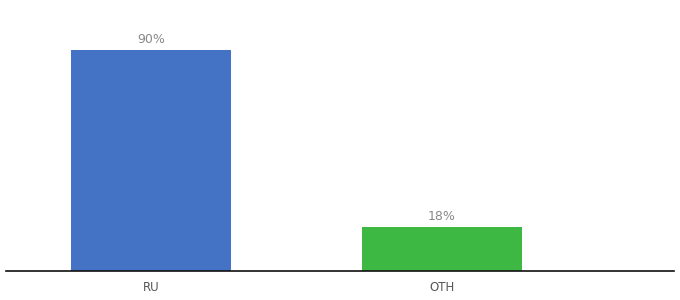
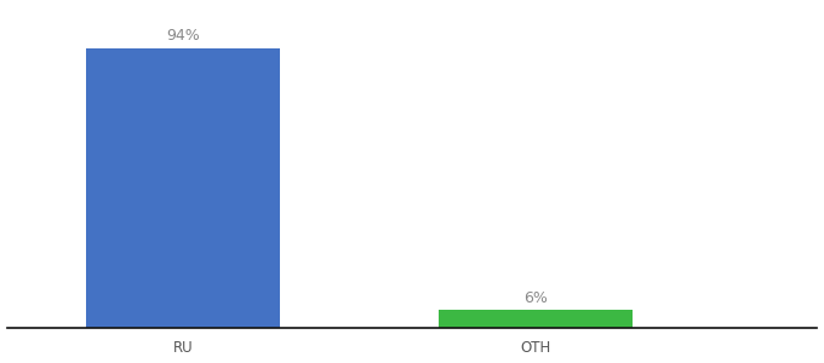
RU: 90% -> 94%
OTH: 18% -> 6%
